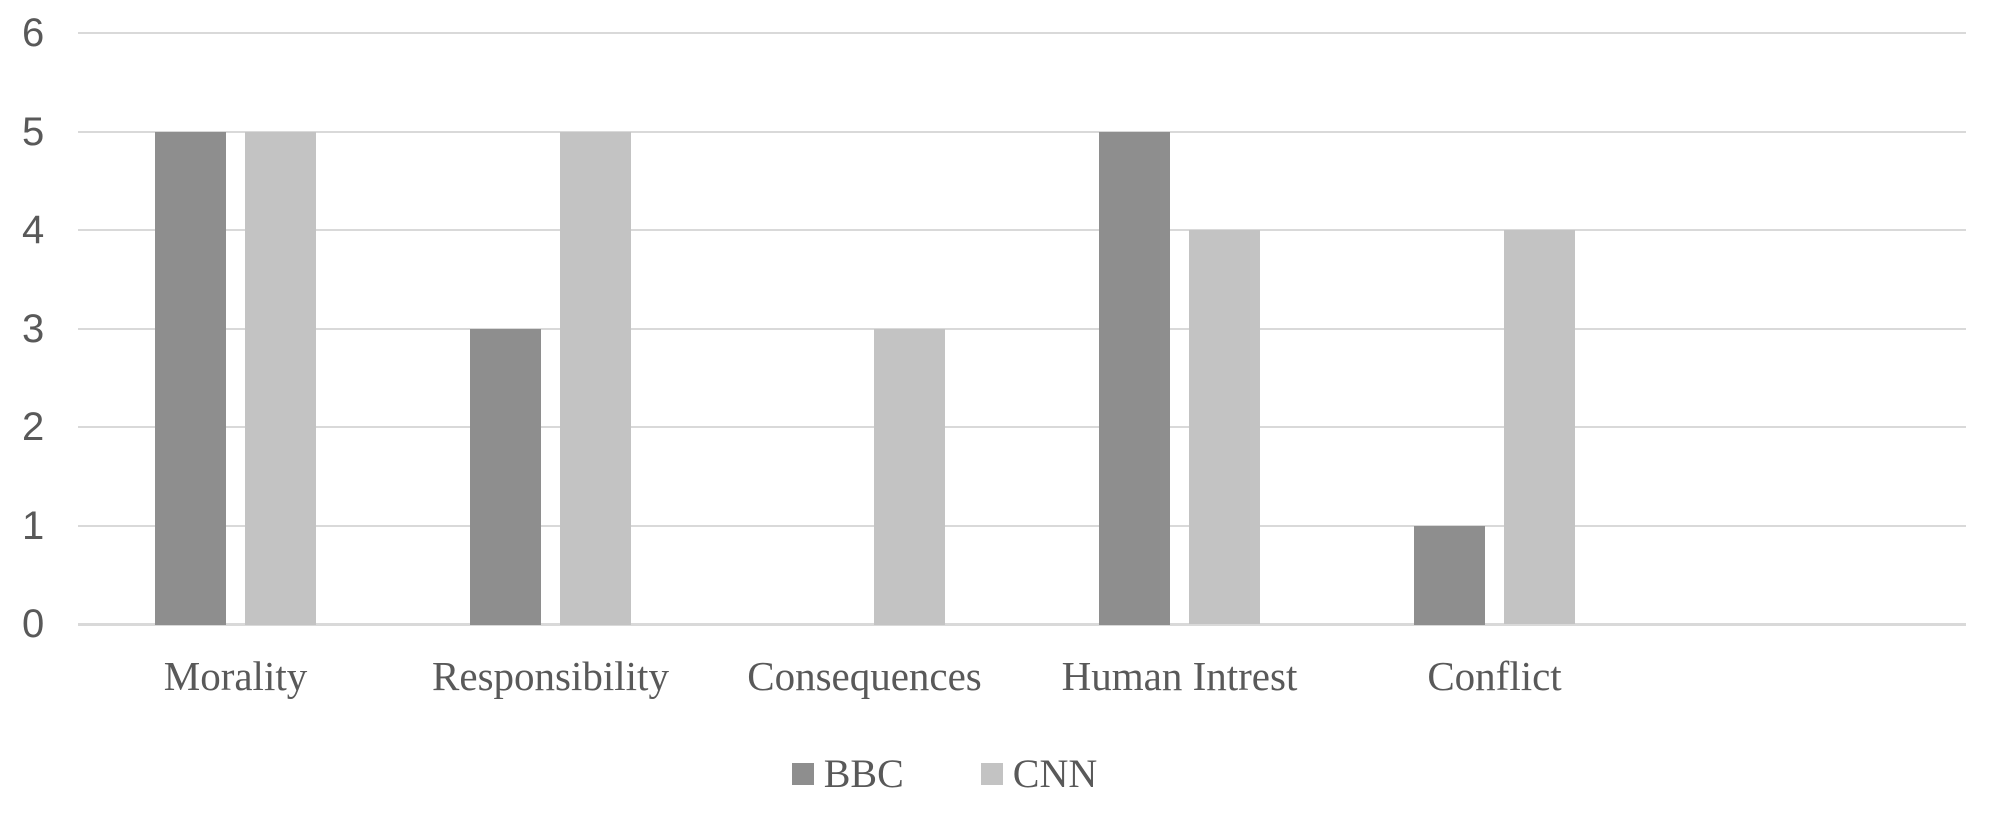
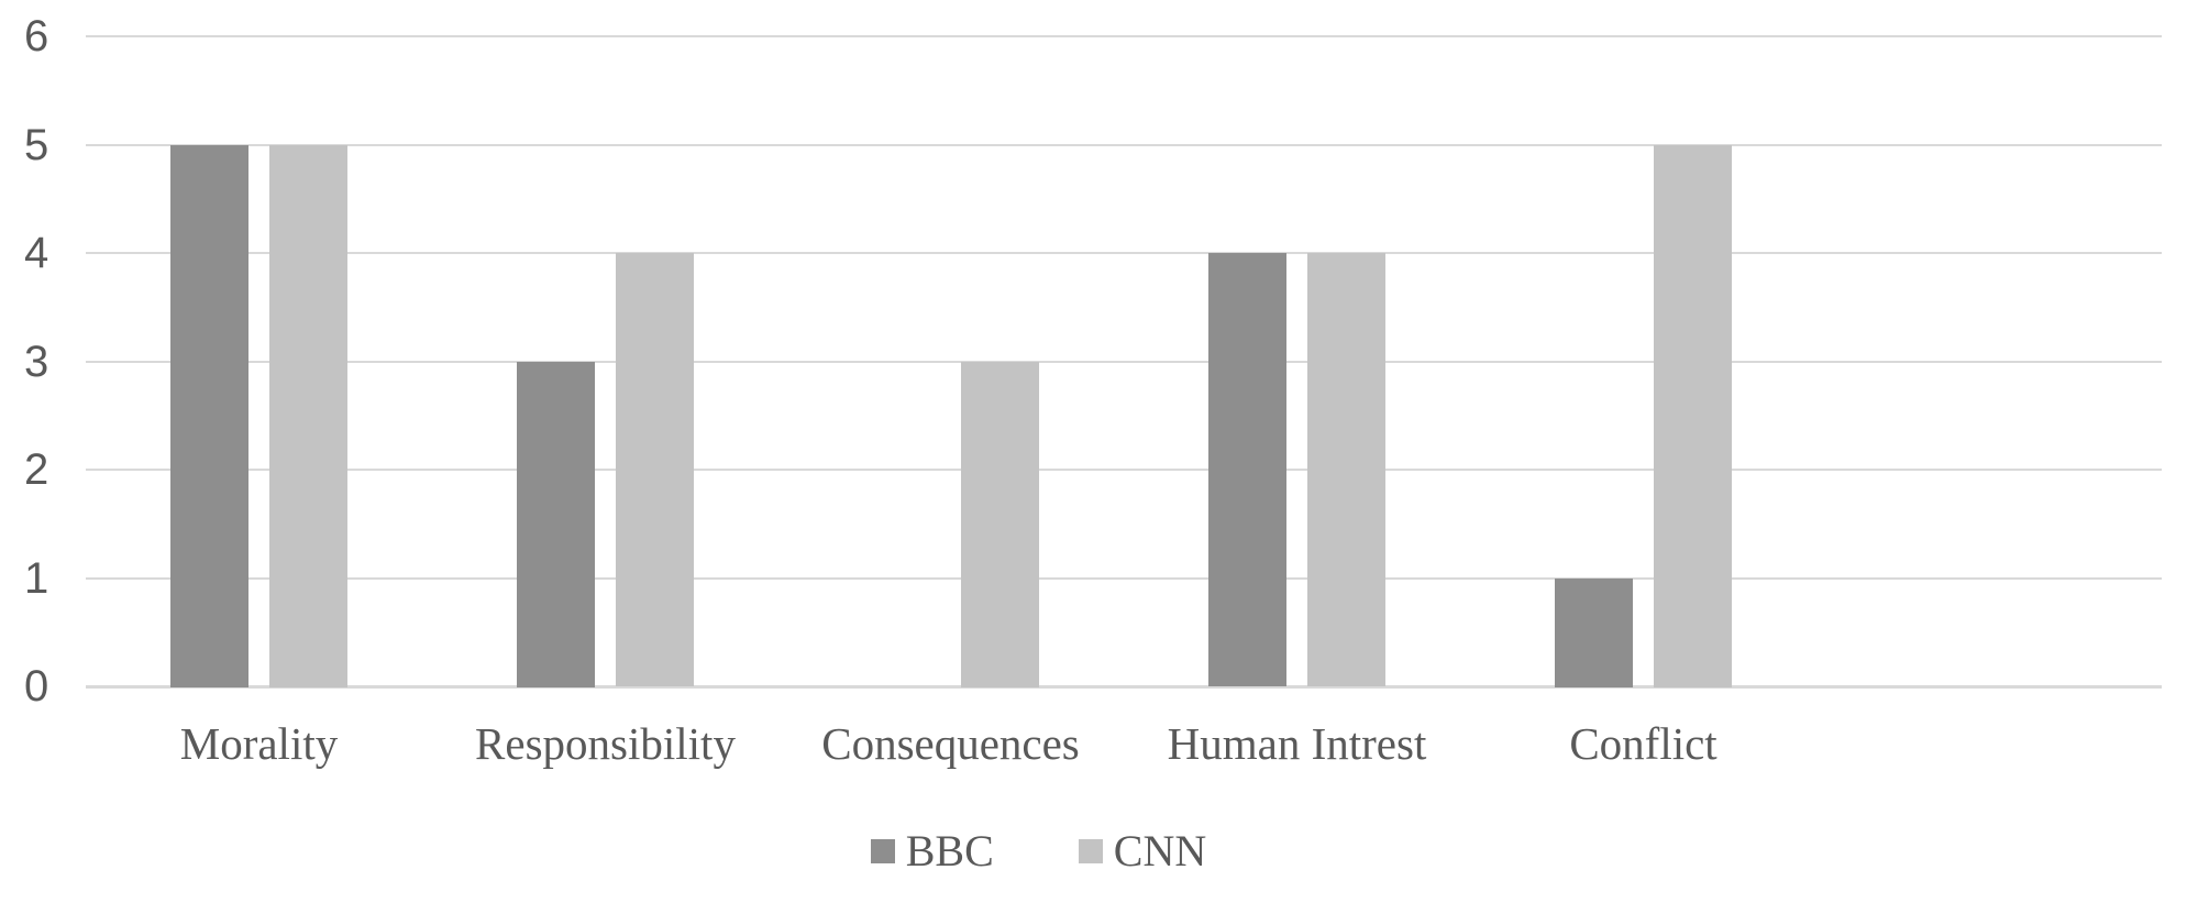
CNN/Responsibility: 5 -> 4
BBC/Human Intrest: 5 -> 4
CNN/Conflict: 4 -> 5
